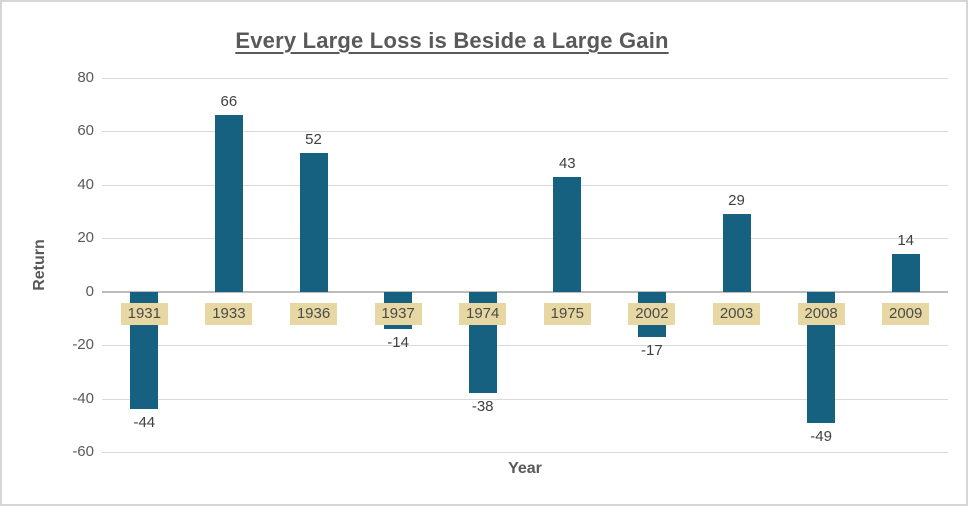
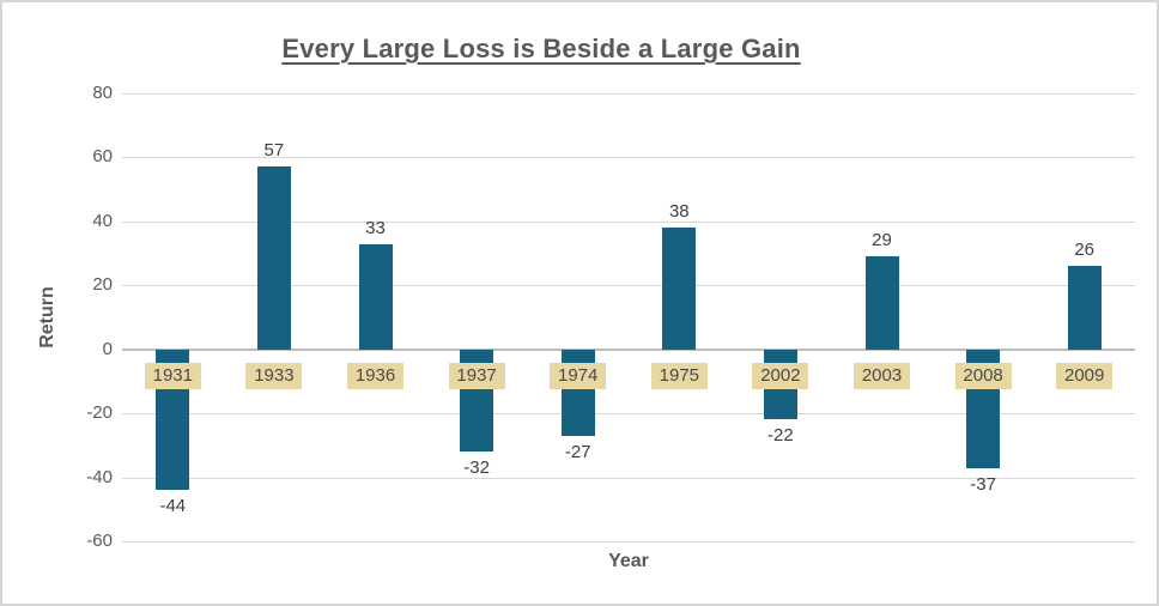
1933: 66 -> 57
1936: 52 -> 33
1937: -14 -> -32
1974: -38 -> -27
1975: 43 -> 38
2002: -17 -> -22
2008: -49 -> -37
2009: 14 -> 26
